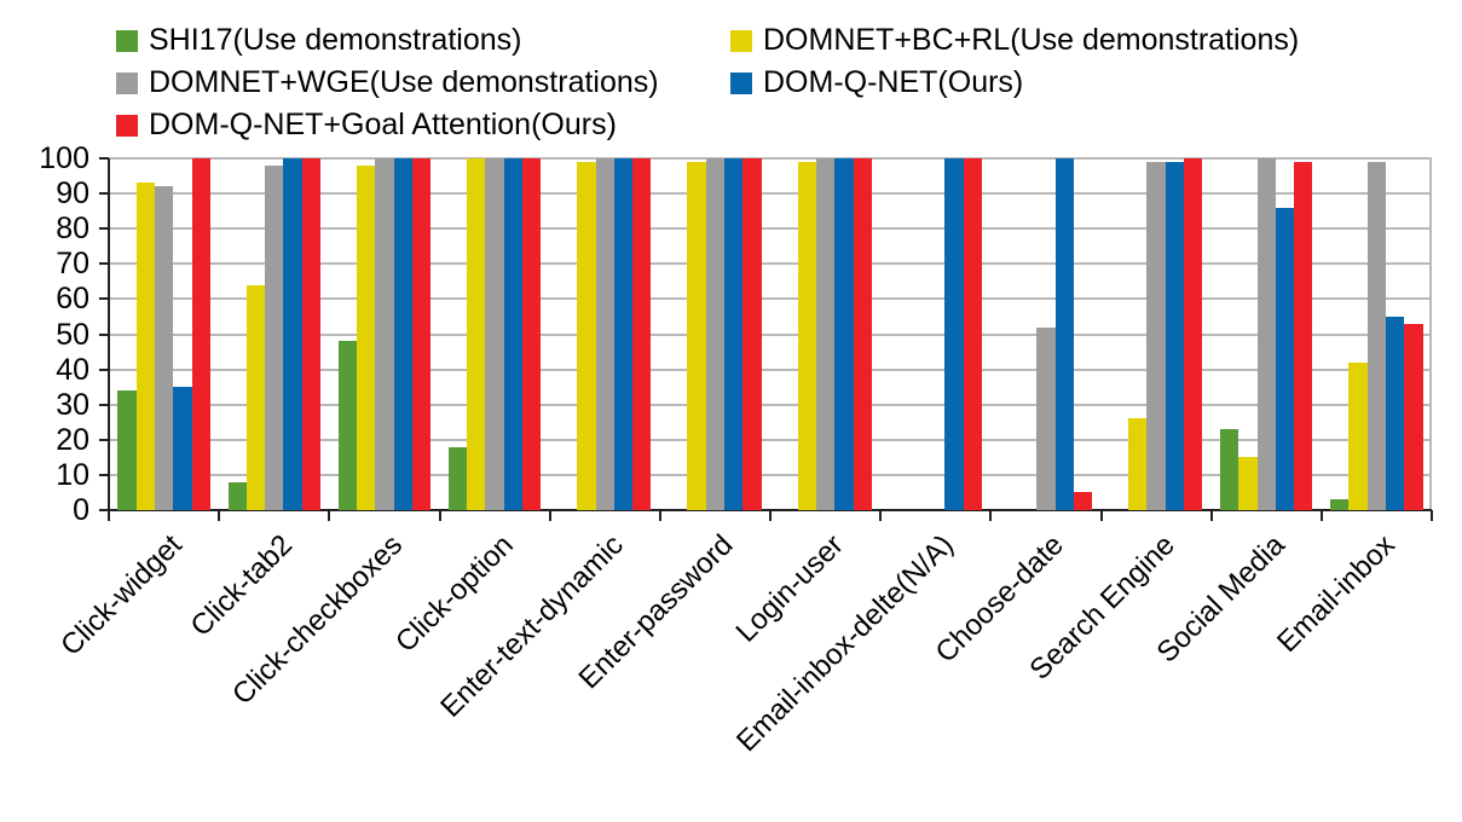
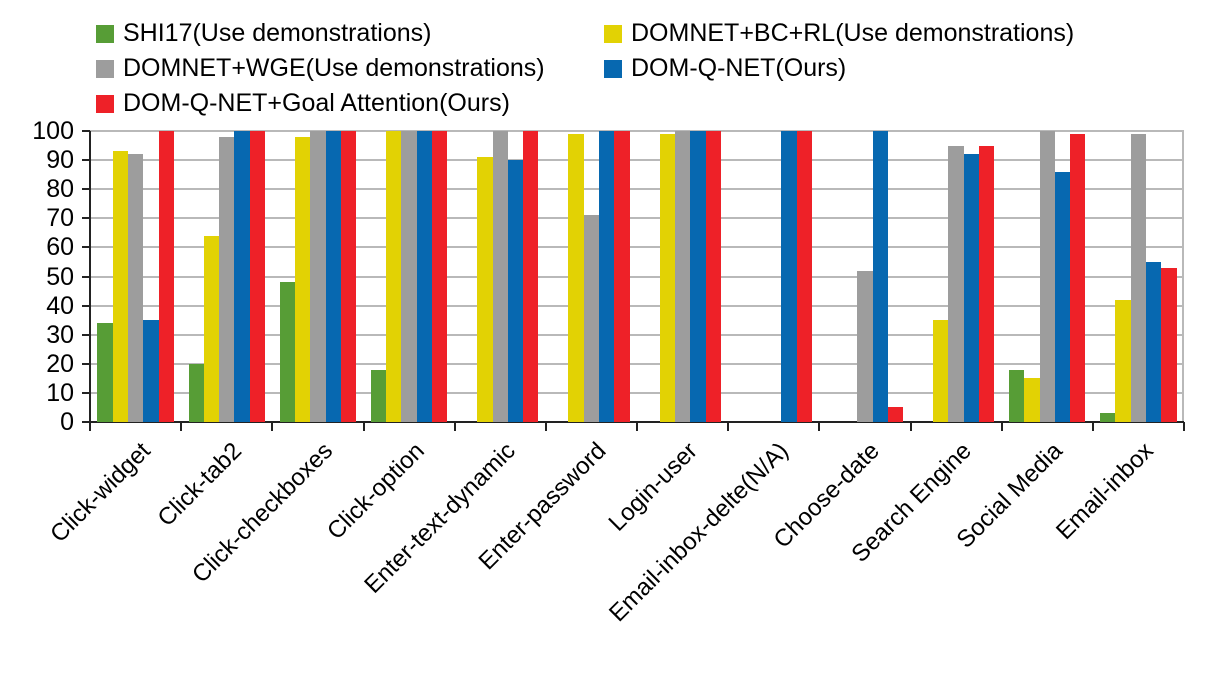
SHI17(Use demonstrations)/Click-tab2: 8 -> 20
DOMNET+BC+RL(Use demonstrations)/Enter-text-dynamic: 99 -> 91
DOM-Q-NET(Ours)/Enter-text-dynamic: 100 -> 90
DOMNET+WGE(Use demonstrations)/Enter-password: 100 -> 71
DOMNET+BC+RL(Use demonstrations)/Search Engine: 26 -> 35
DOMNET+WGE(Use demonstrations)/Search Engine: 99 -> 95
DOM-Q-NET(Ours)/Search Engine: 99 -> 92
DOM-Q-NET+Goal Attention(Ours)/Search Engine: 100 -> 95
SHI17(Use demonstrations)/Social Media: 23 -> 18
